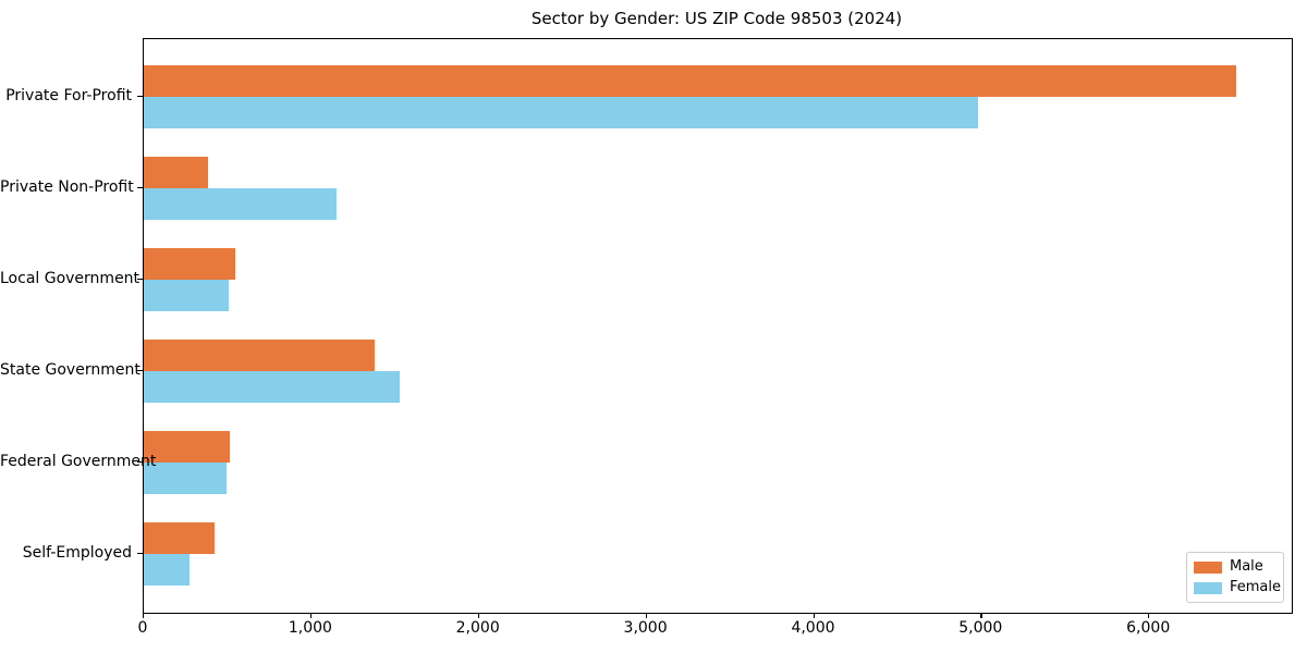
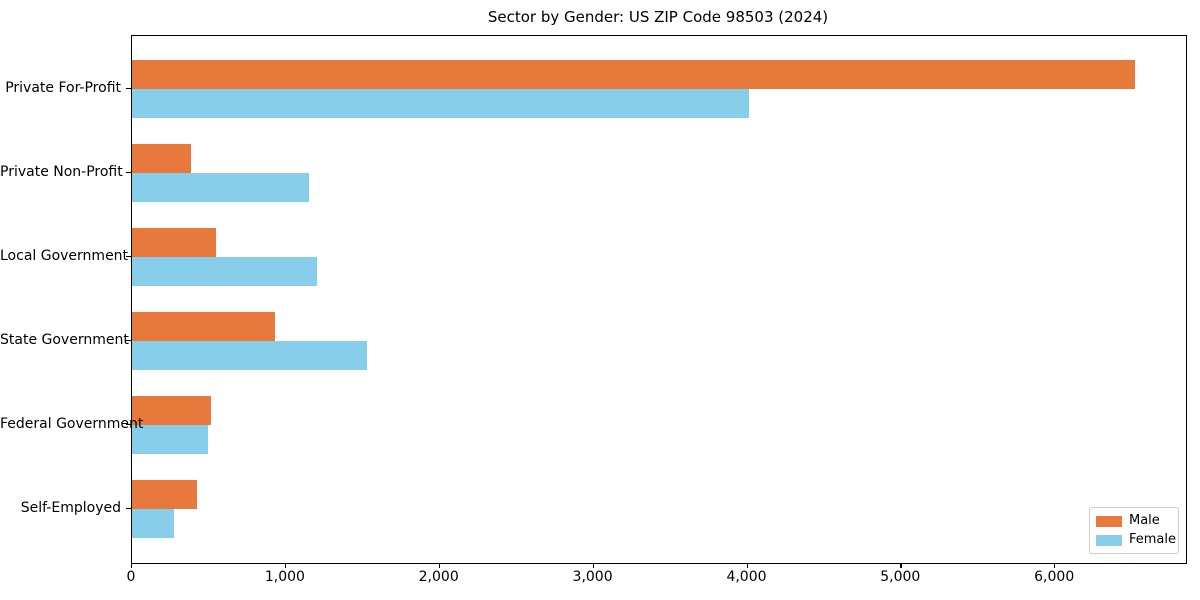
Female/Private For-Profit: 4980 -> 4010
Female/Local Government: 500 -> 1200
Male/State Government: 1380 -> 930
